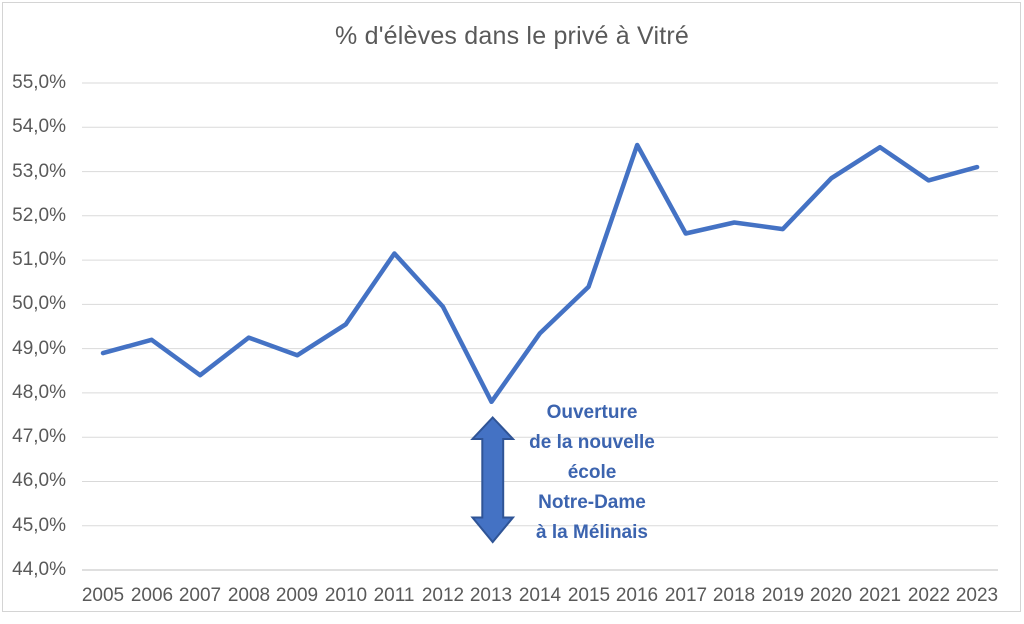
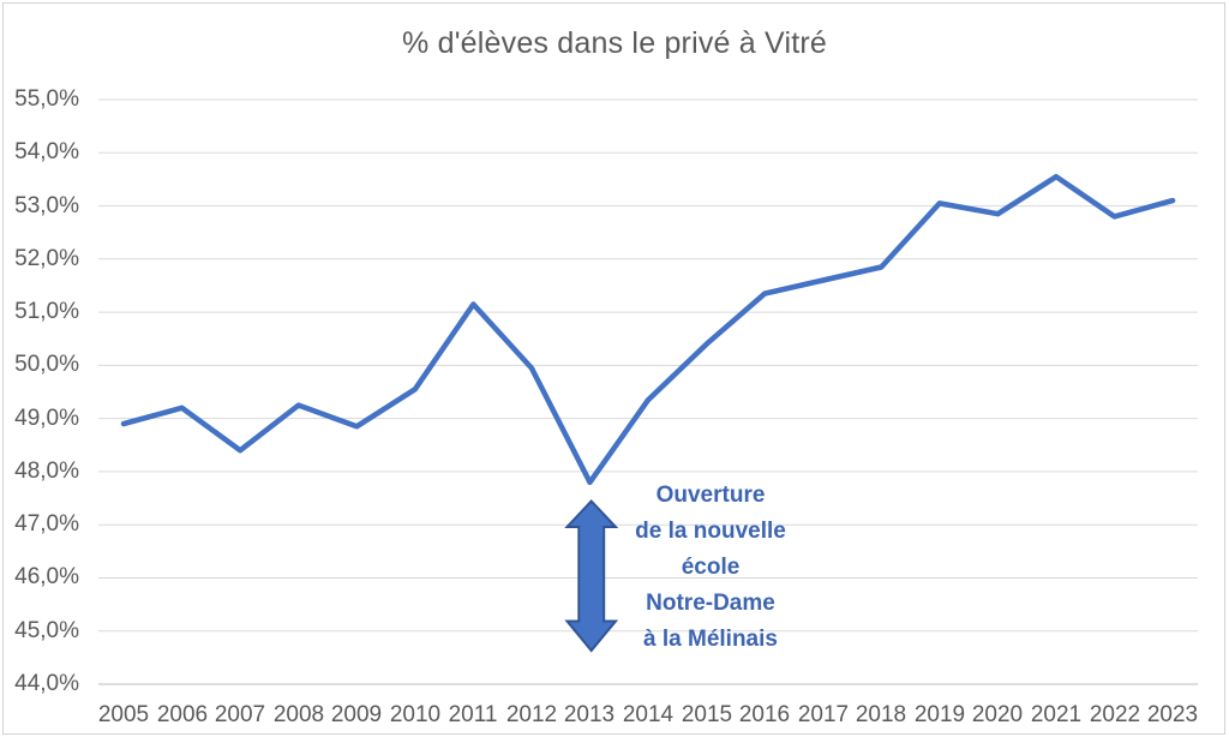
2016: 53,6% -> 51,4%
2019: 51,7% -> 53,0%
